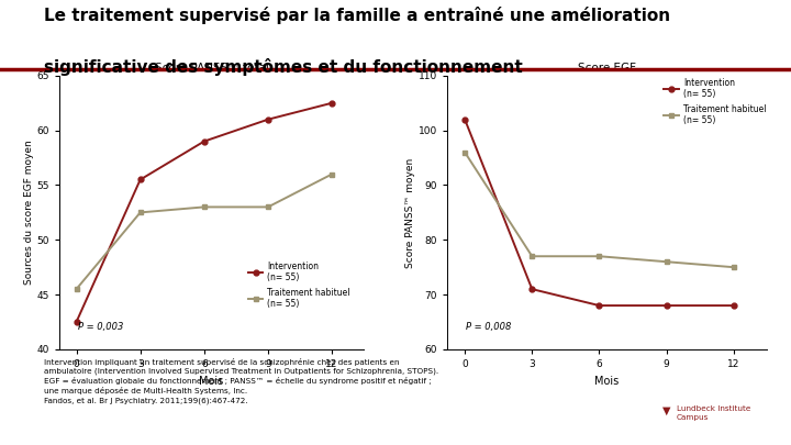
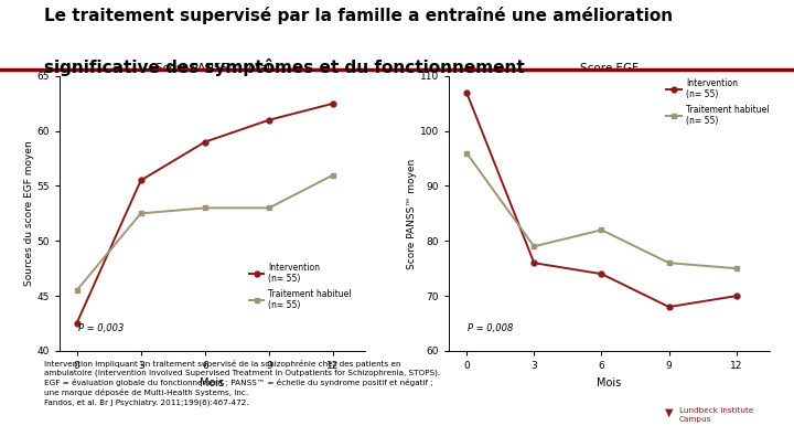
Score EGF/Intervention (n= 55)/0: 102 -> 107
Score EGF/Intervention (n= 55)/3: 71 -> 76
Score EGF/Traitement habituel (n= 55)/3: 77 -> 79
Score EGF/Intervention (n= 55)/6: 68 -> 74
Score EGF/Traitement habituel (n= 55)/6: 77 -> 82
Score EGF/Intervention (n= 55)/12: 68 -> 70
